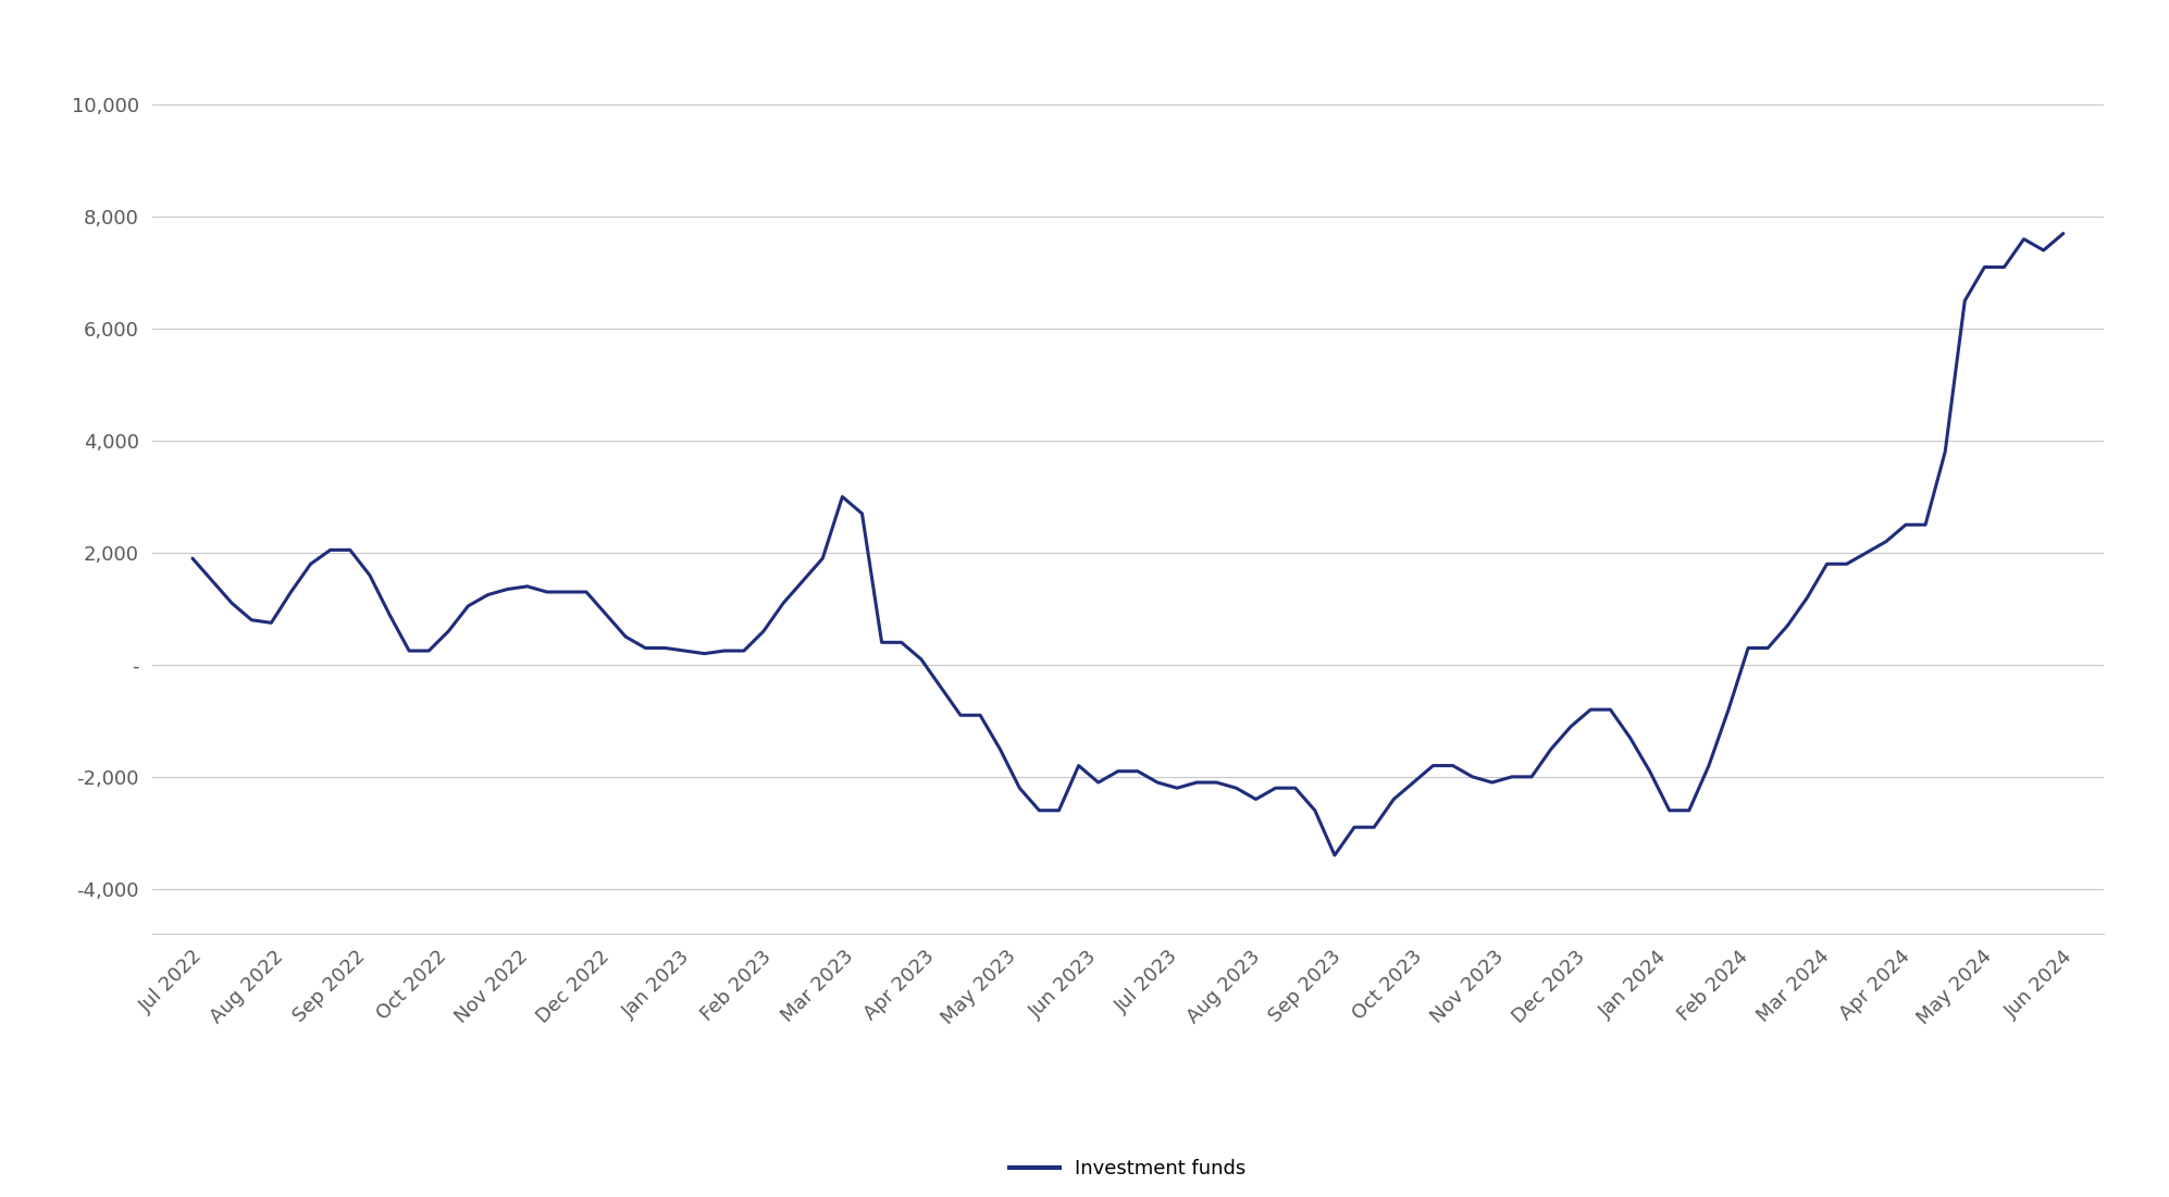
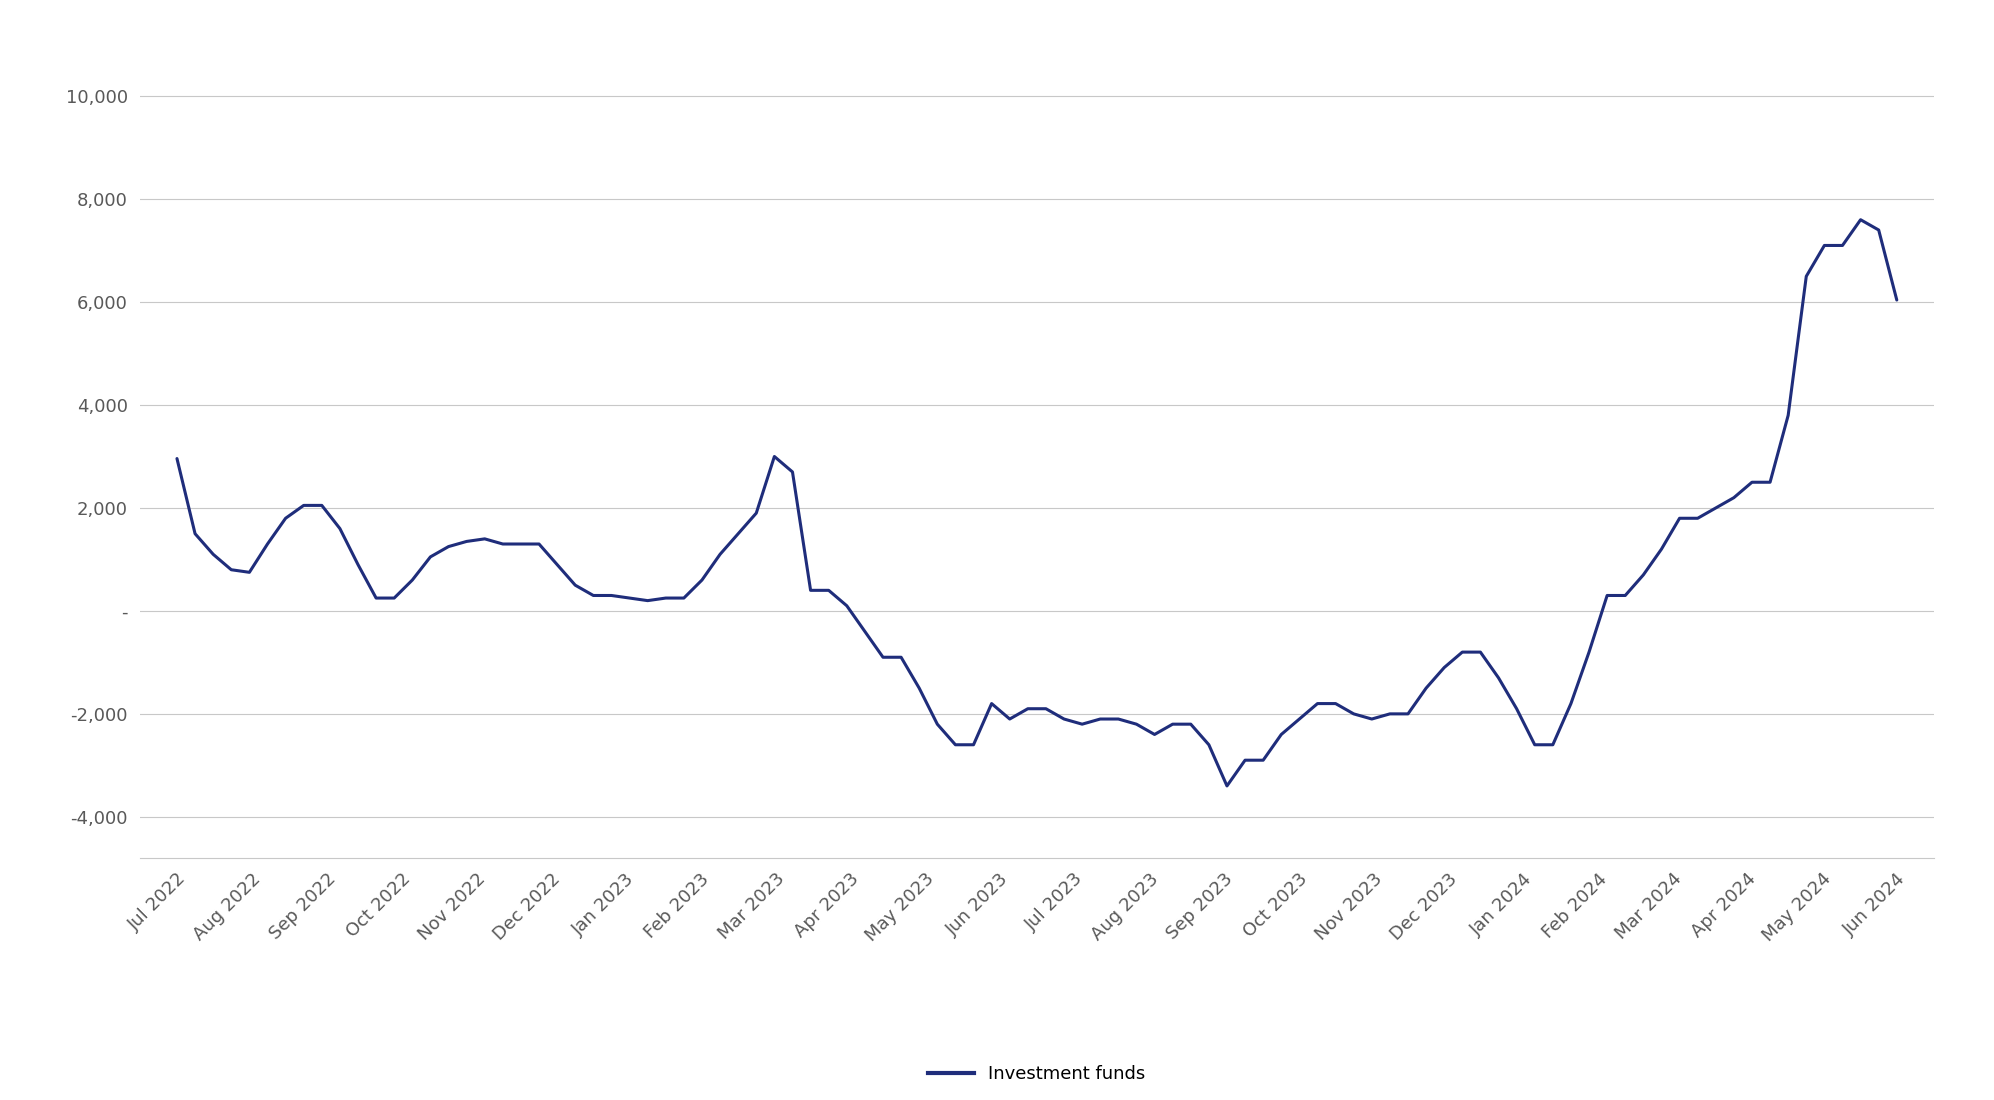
Jul 2022: 1,900 -> 2,960
Jun 2024: 7,700 -> 6,040
